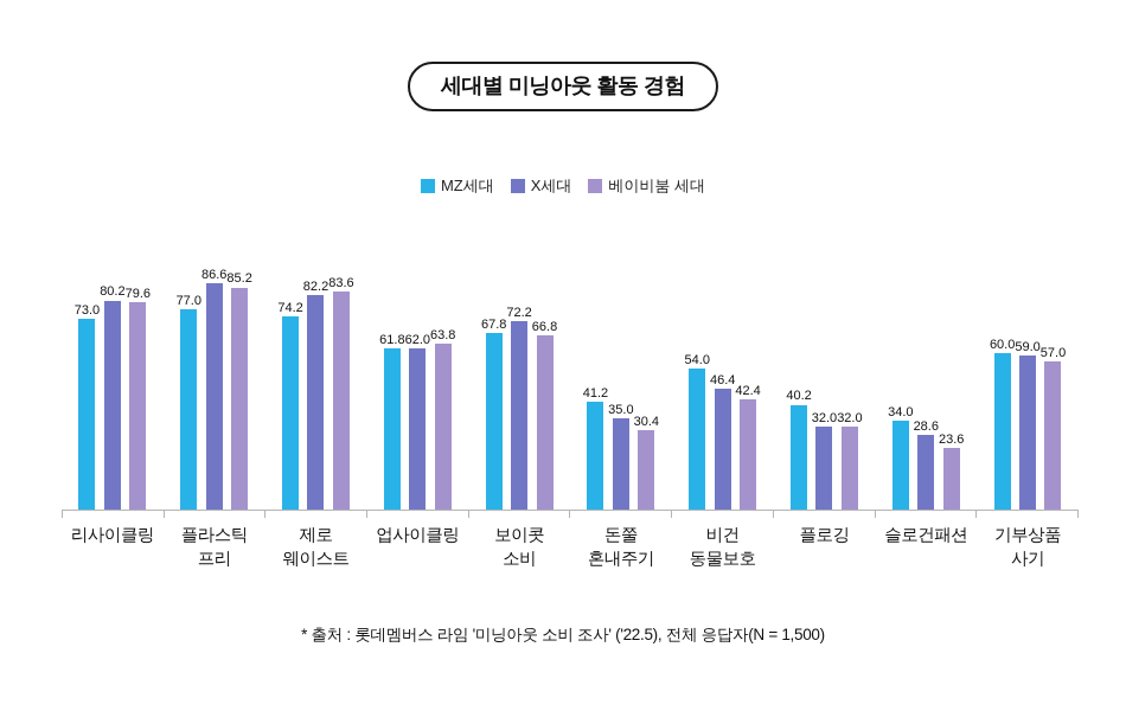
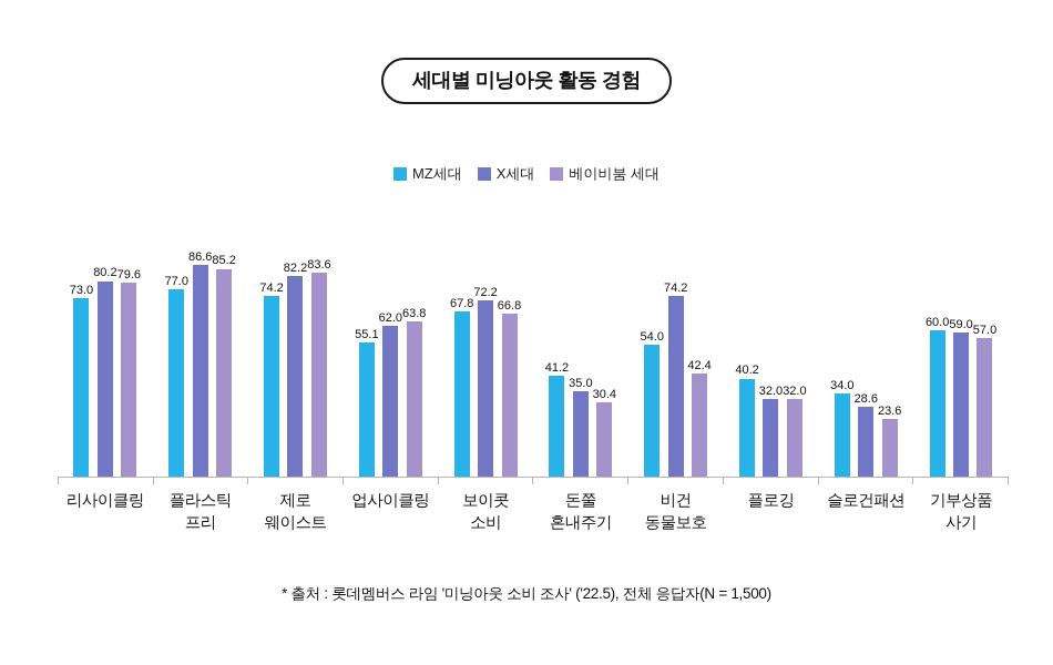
MZ세대/업사이클링: 61.8 -> 55.1
X세대/비건 동물보호: 46.4 -> 74.2
